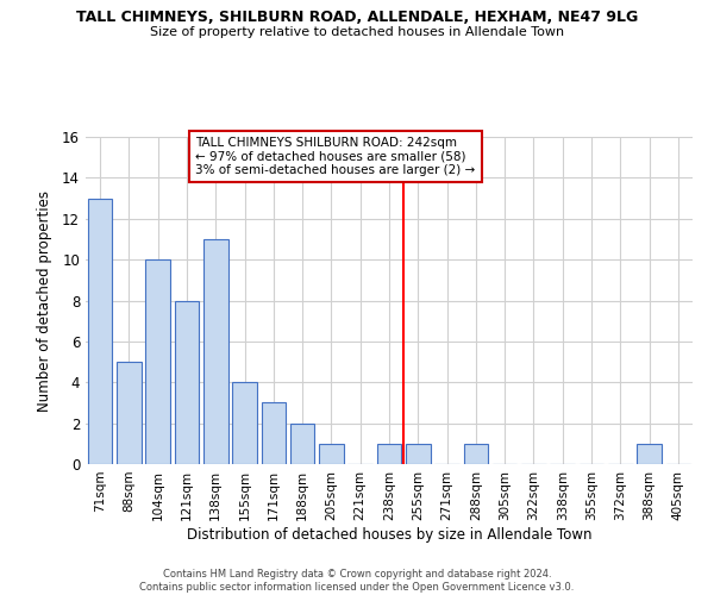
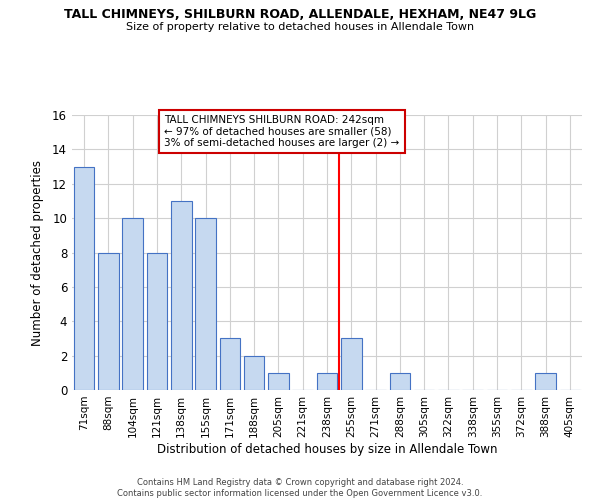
88sqm: 5 -> 8
155sqm: 4 -> 10
255sqm: 1 -> 3
